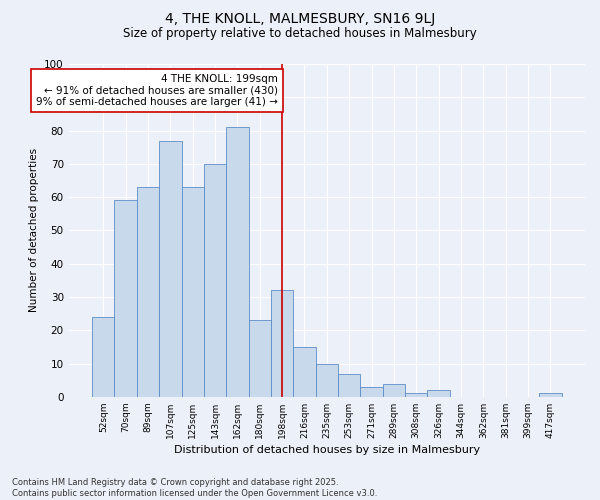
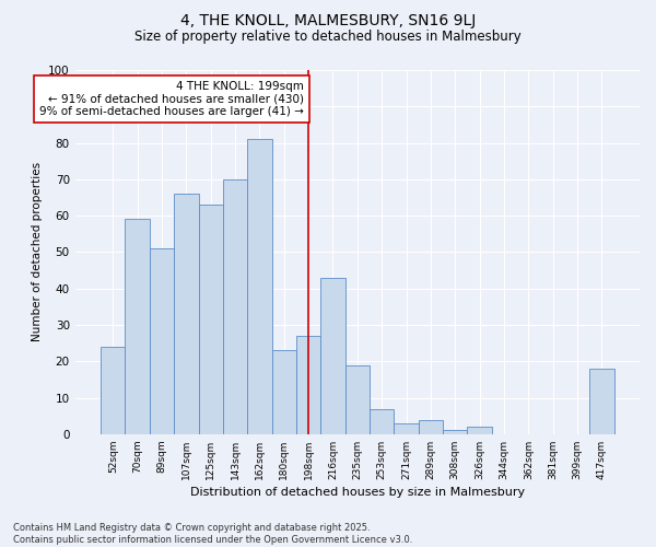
89sqm: 63 -> 51
107sqm: 77 -> 66
198sqm: 32 -> 27
216sqm: 15 -> 43
235sqm: 10 -> 19
417sqm: 1 -> 18
